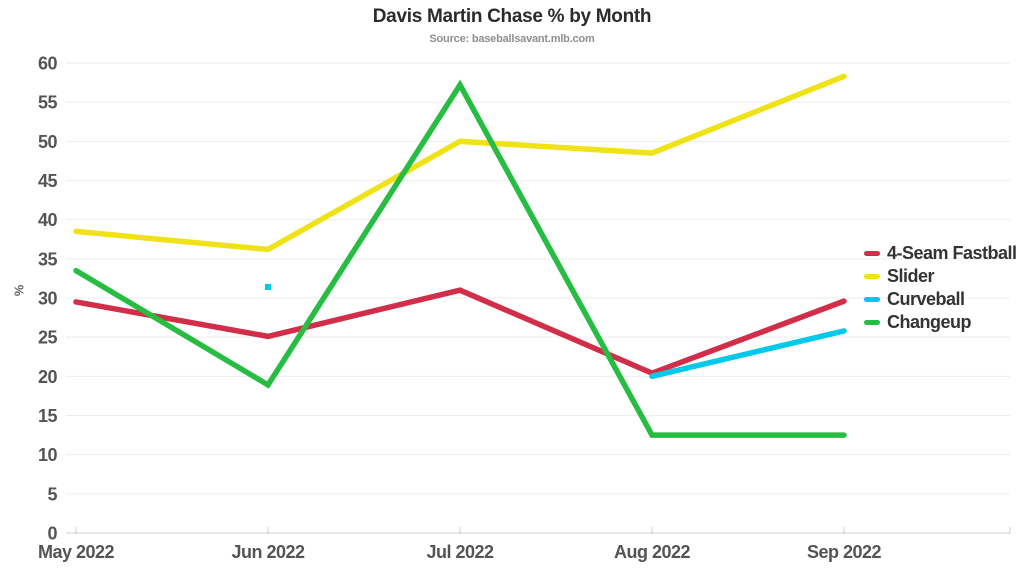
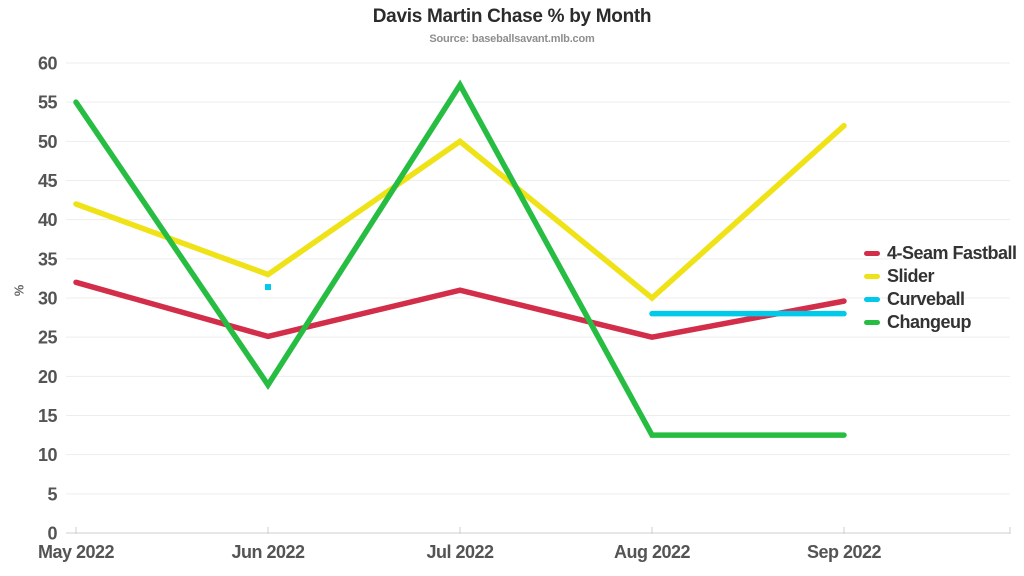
4-Seam Fastball/May 2022: 30 -> 32
Slider/May 2022: 38 -> 42
Changeup/May 2022: 34 -> 55
Slider/Jun 2022: 36 -> 33
4-Seam Fastball/Aug 2022: 20 -> 25
Slider/Aug 2022: 48 -> 30
Curveball/Aug 2022: 20 -> 28
Slider/Sep 2022: 58 -> 52
Curveball/Sep 2022: 26 -> 28
